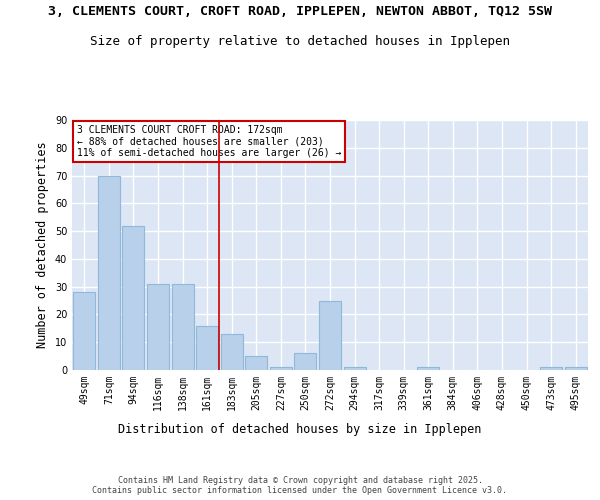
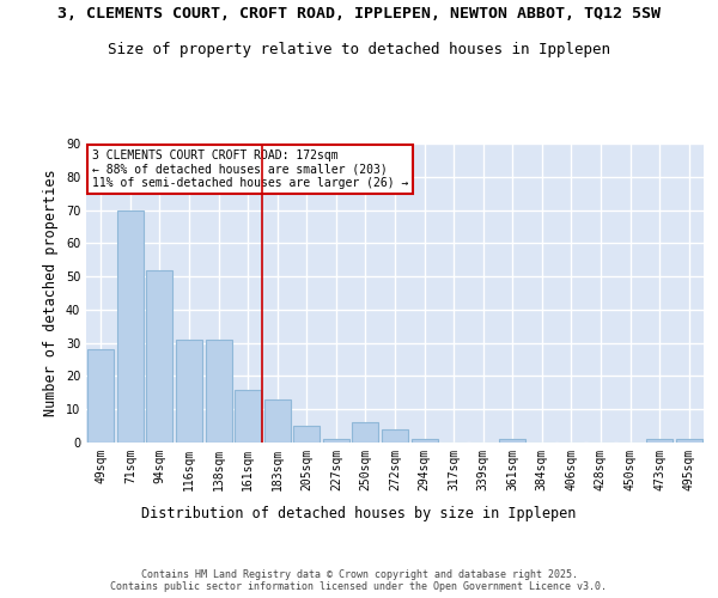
272sqm: 25 -> 4
